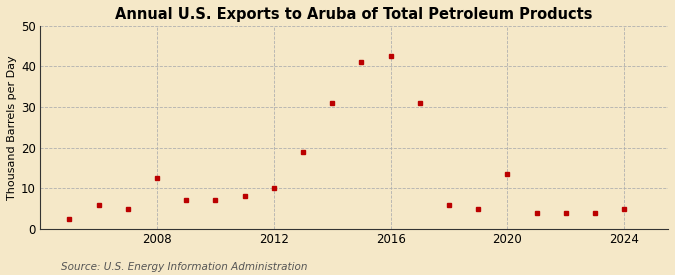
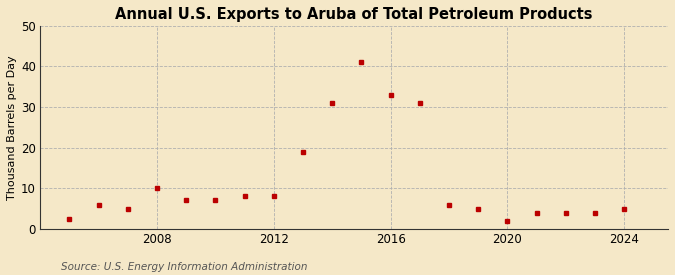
2008: 12.5 -> 10.0
2012: 10.0 -> 8.0
2016: 42.5 -> 33.0
2020: 13.5 -> 2.0
